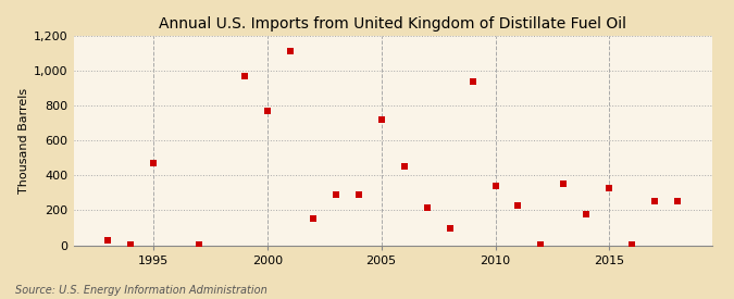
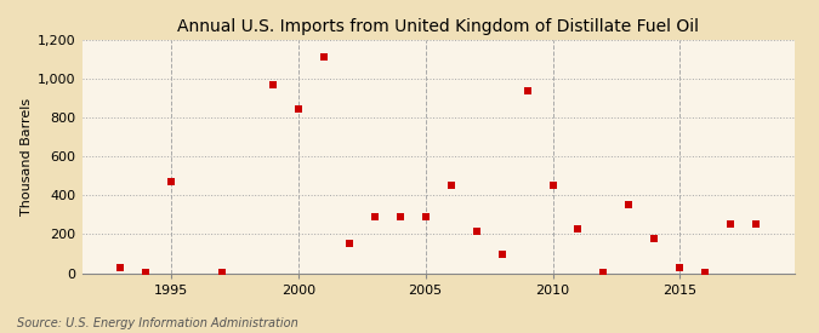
2000: 770 -> 840
2005: 720 -> 290
2010: 340 -> 460
2015: 330 -> 30
